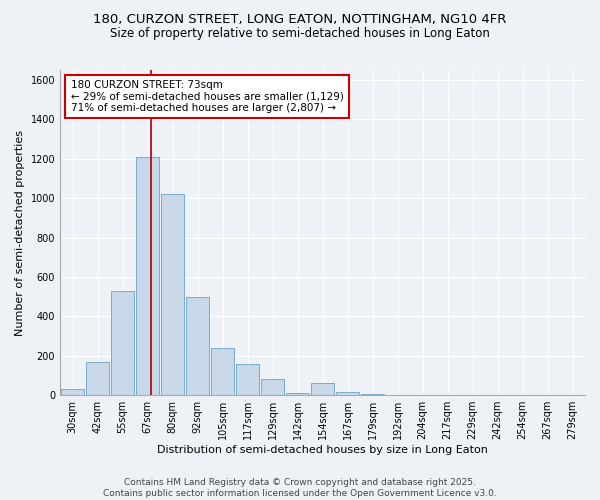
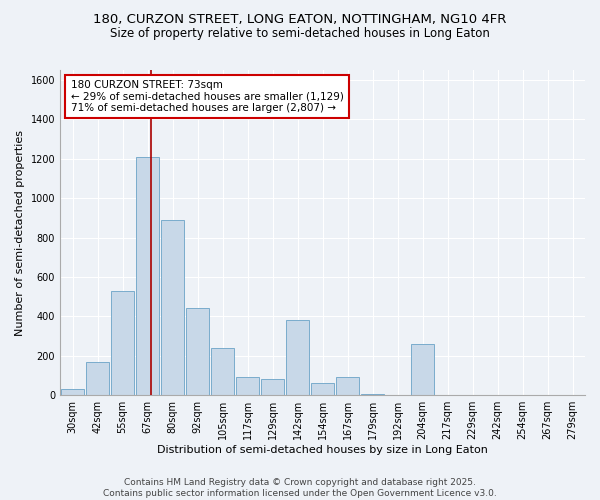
80sqm: 1020 -> 890
92sqm: 500 -> 440
117sqm: 160 -> 90
142sqm: 10 -> 380
167sqm: 20 -> 90
204sqm: 0 -> 260
